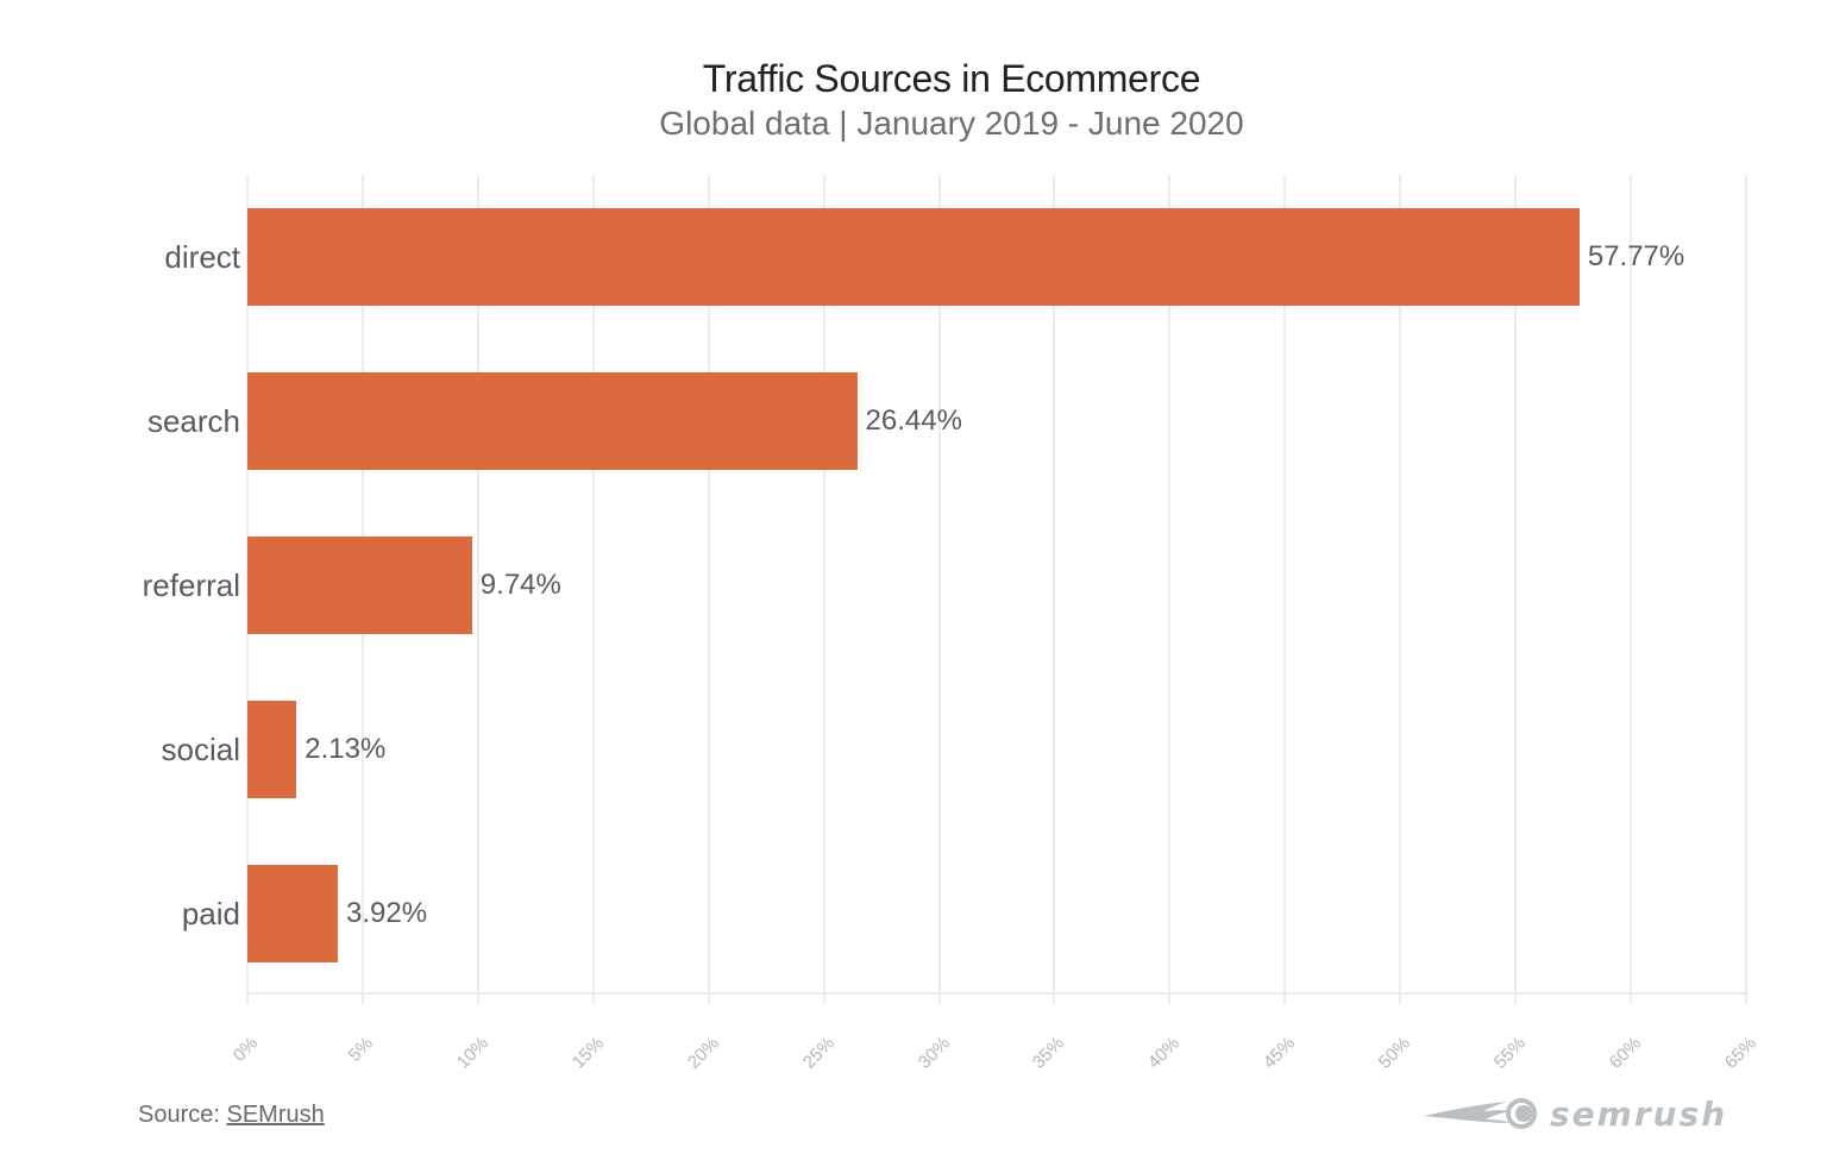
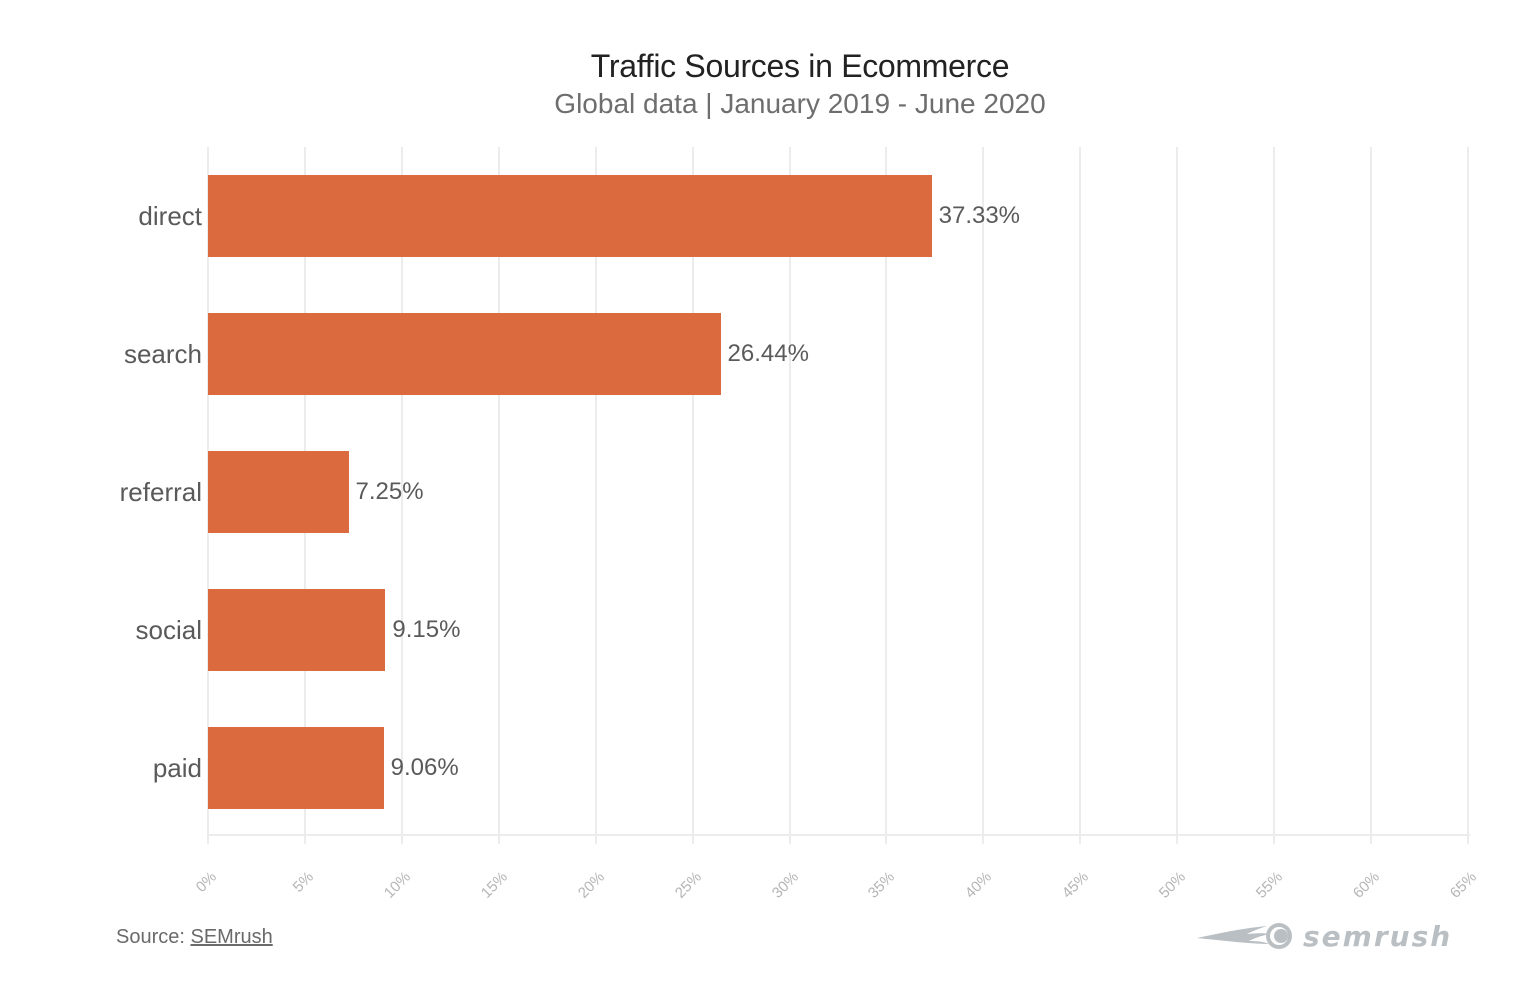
direct: 57.77% -> 37.33%
referral: 9.74% -> 7.25%
social: 2.13% -> 9.15%
paid: 3.92% -> 9.06%
